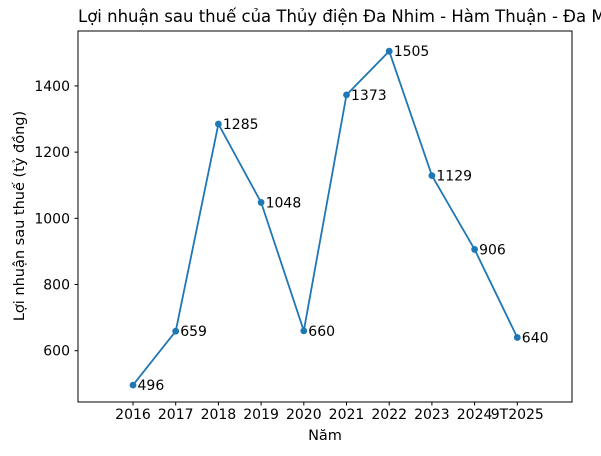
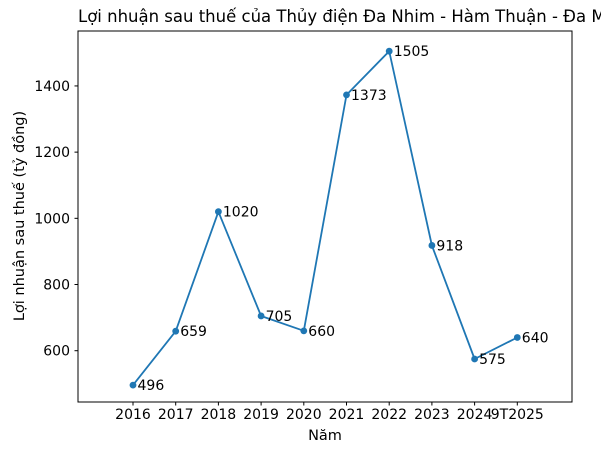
2018: 1285 -> 1020
2019: 1048 -> 705
2023: 1129 -> 918
2024: 906 -> 575
